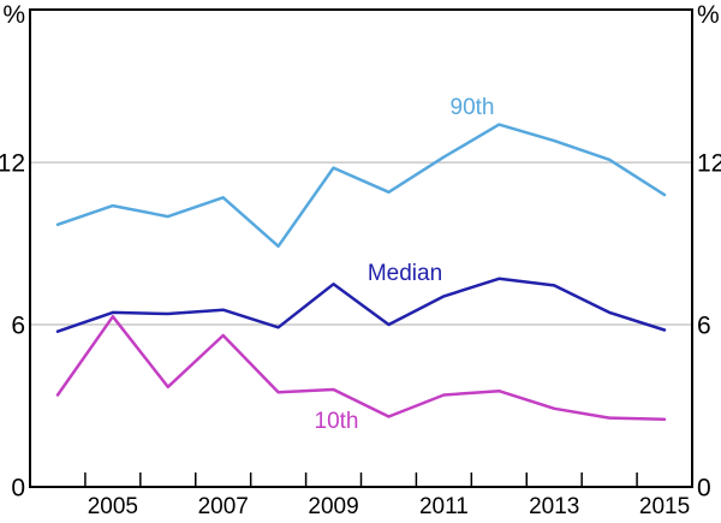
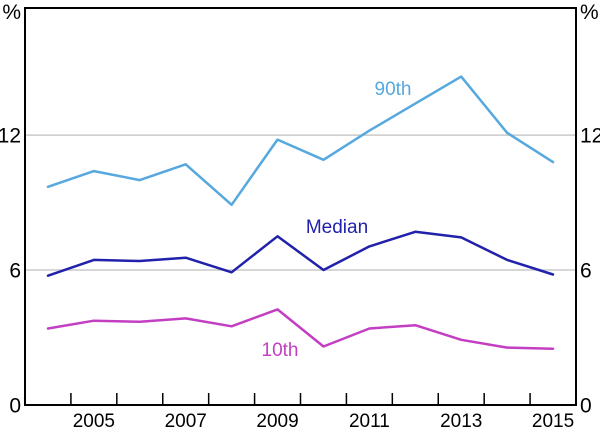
10th/2005: 6.3 -> 3.8
10th/2007: 5.6 -> 3.9
10th/2009: 3.6 -> 4.2
90th/2013: 12.8 -> 14.6
